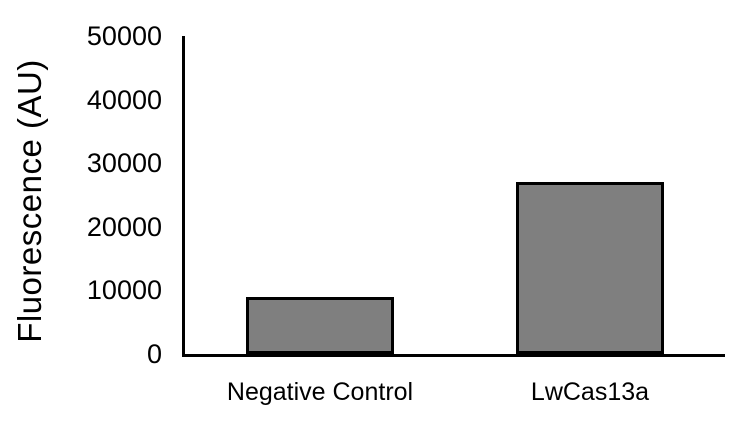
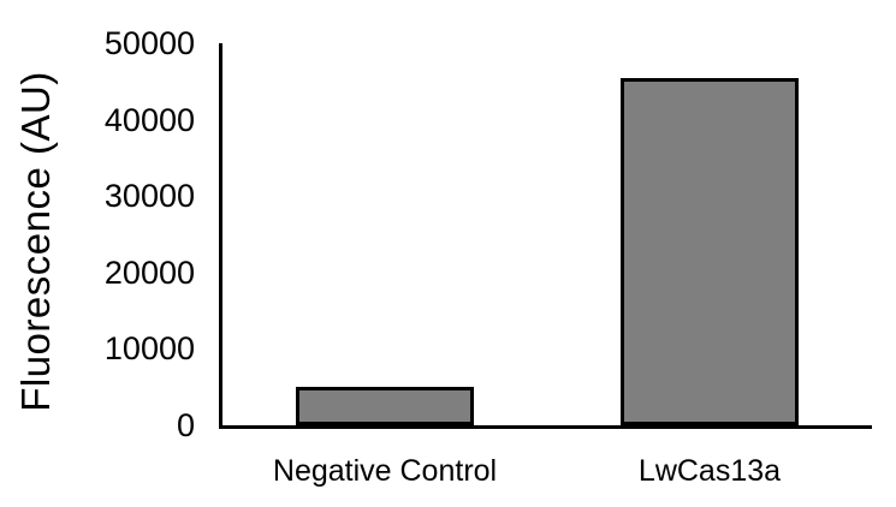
Negative Control: 9000 -> 5000
LwCas13a: 27000 -> 46000
